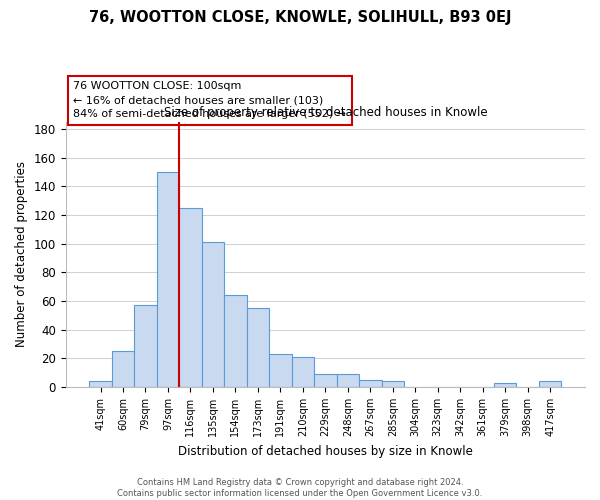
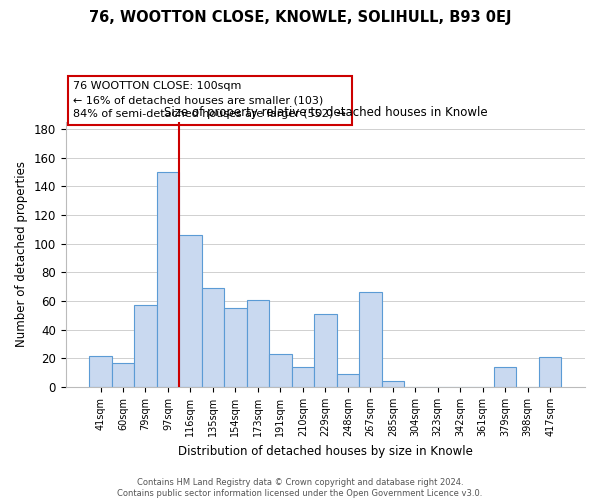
41sqm: 4 -> 22
60sqm: 25 -> 17
116sqm: 125 -> 106
135sqm: 101 -> 69
154sqm: 64 -> 55
173sqm: 55 -> 61
210sqm: 21 -> 14
229sqm: 9 -> 51
267sqm: 5 -> 66
379sqm: 3 -> 14
417sqm: 4 -> 21
